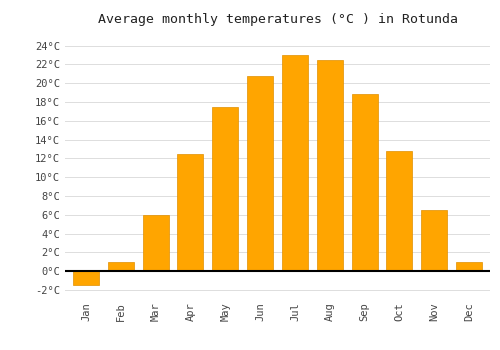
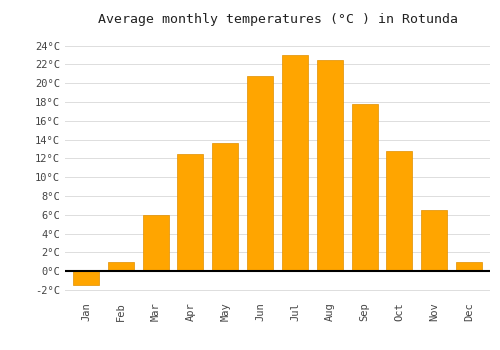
May: 17.5°C -> 13.6°C
Sep: 18.8°C -> 17.8°C
